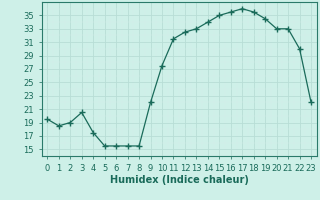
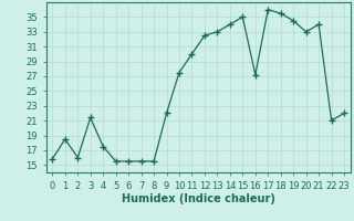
0: 19.5 -> 15.8
2: 19.0 -> 16.0
3: 20.5 -> 21.4
11: 31.5 -> 30.0
16: 35.5 -> 27.2
21: 33.0 -> 34.0
22: 30.0 -> 21.0
